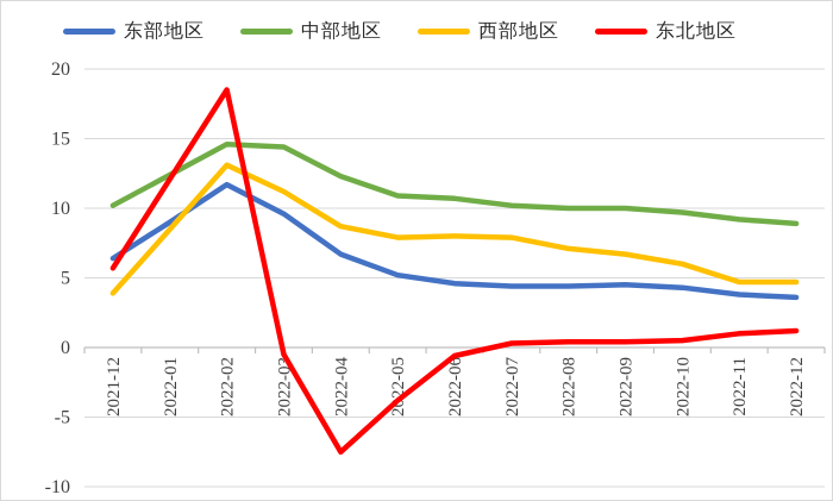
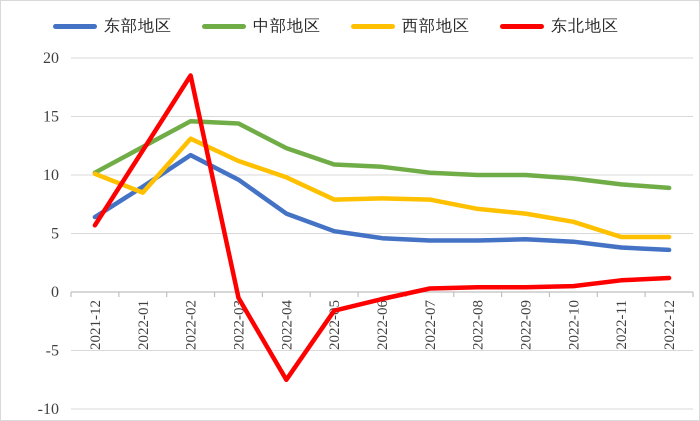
西部地区/2021-12: 3.9 -> 10.1
西部地区/2022-04: 8.7 -> 9.8
东北地区/2022-05: -3.8 -> -1.6
